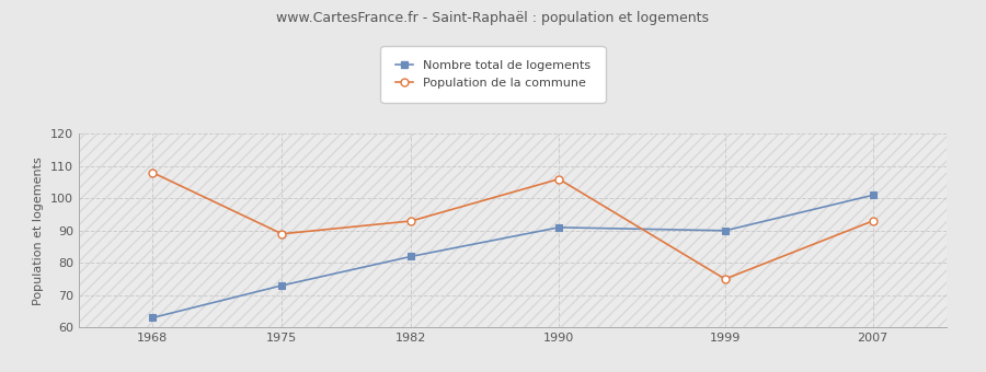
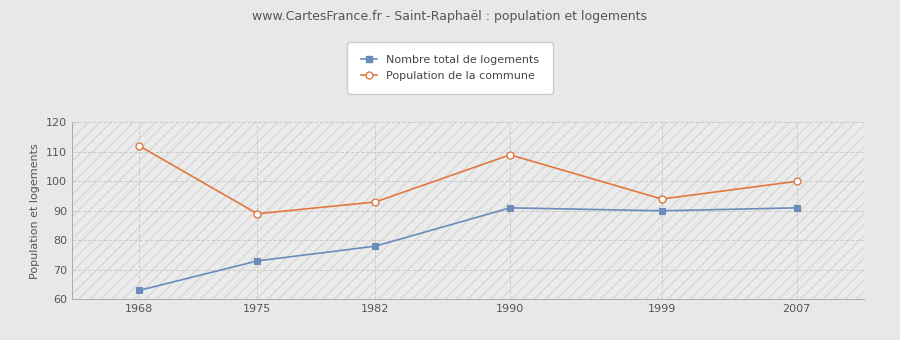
Population de la commune/1968: 108 -> 112
Nombre total de logements/1982: 82 -> 78
Population de la commune/1990: 106 -> 109
Population de la commune/1999: 75 -> 94
Nombre total de logements/2007: 101 -> 91
Population de la commune/2007: 93 -> 100
